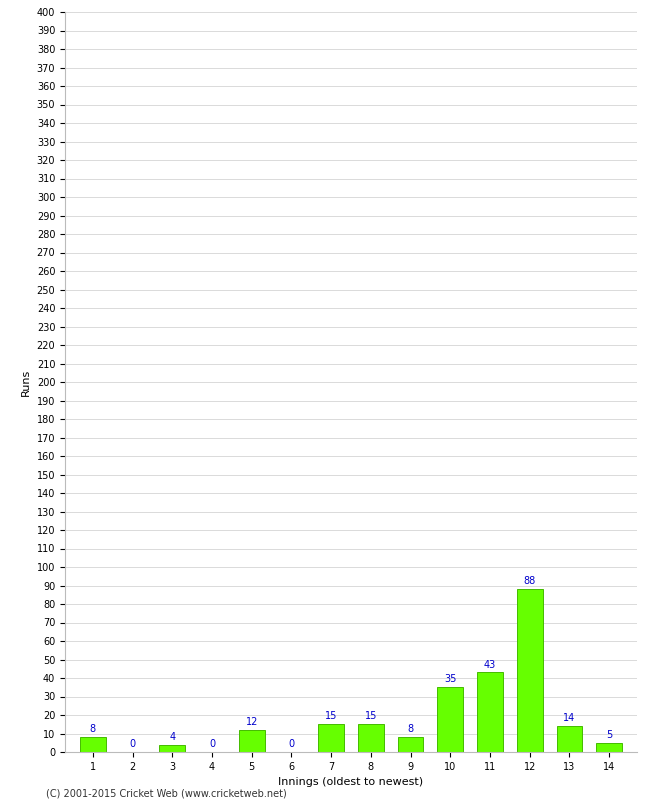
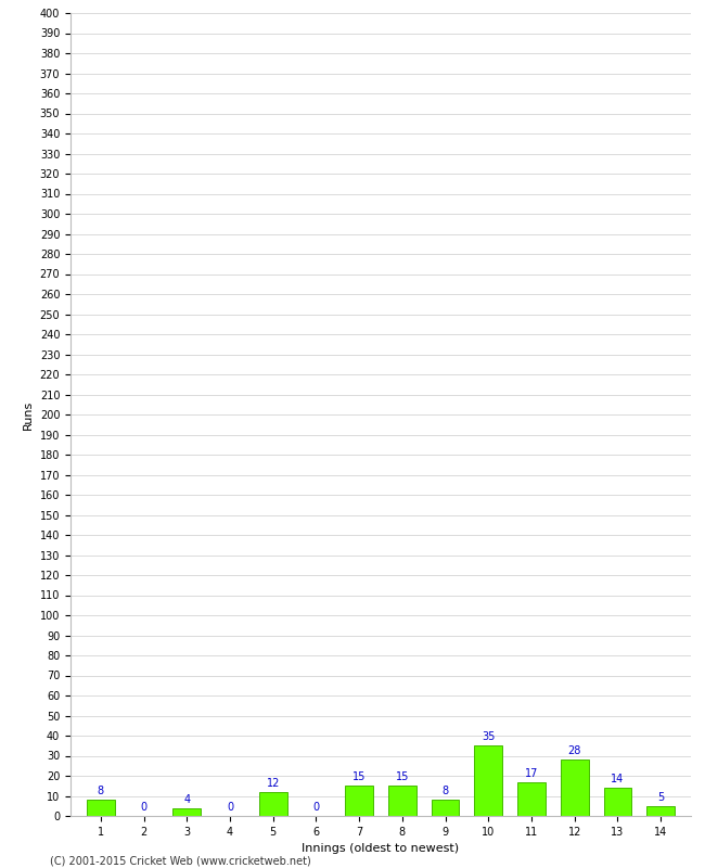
11: 43 -> 17
12: 88 -> 28
